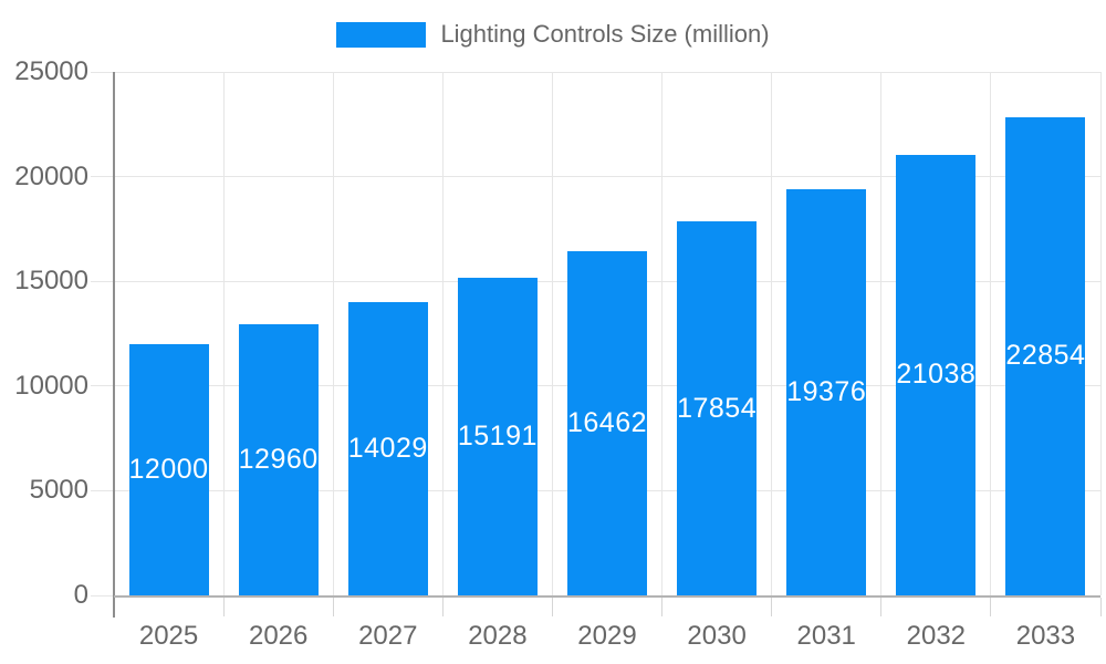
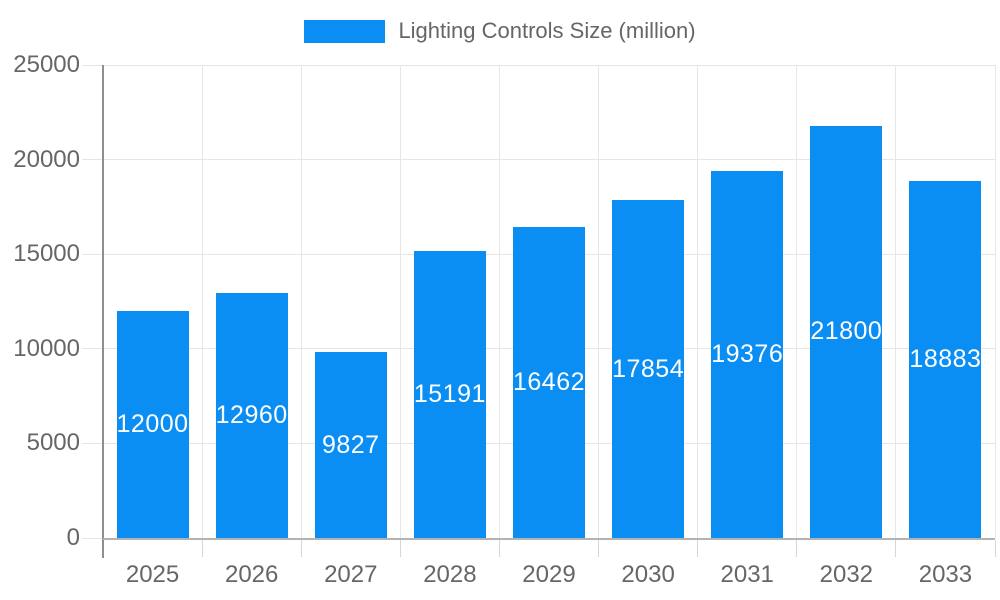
2027: 14029 -> 9827
2032: 21038 -> 21800
2033: 22854 -> 18883
